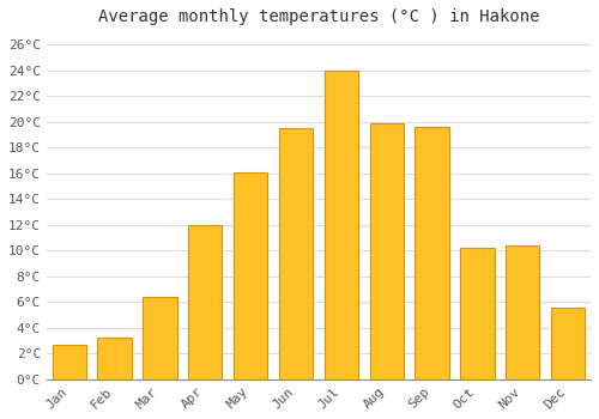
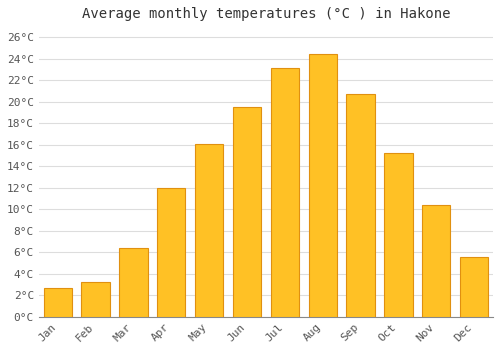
Jul: 24.0°C -> 23.1°C
Aug: 19.9°C -> 24.4°C
Sep: 19.6°C -> 20.7°C
Oct: 10.2°C -> 15.2°C
